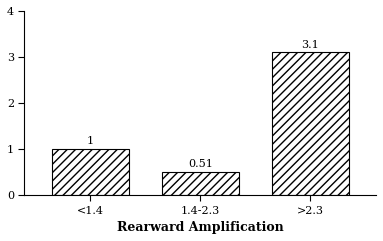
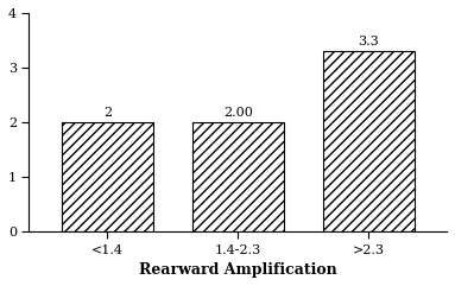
<1.4: 1 -> 2
1.4-2.3: 0.51 -> 2.00
>2.3: 3.1 -> 3.3
